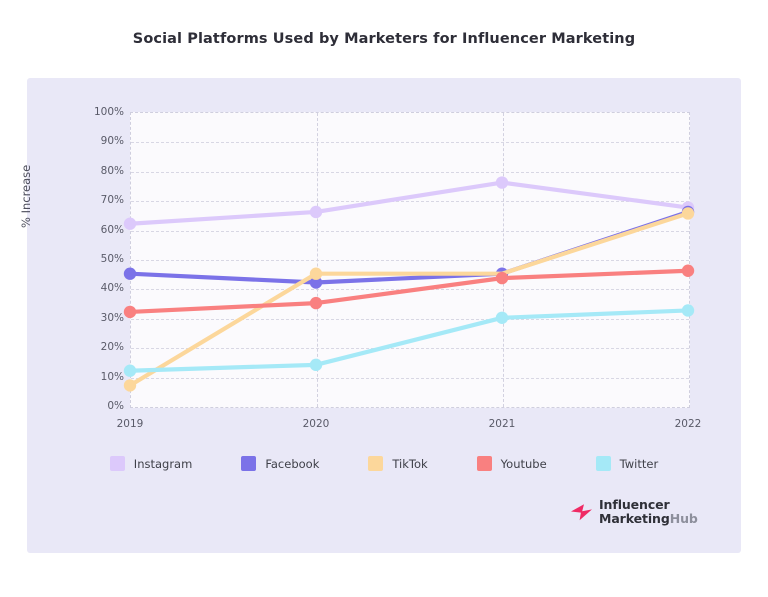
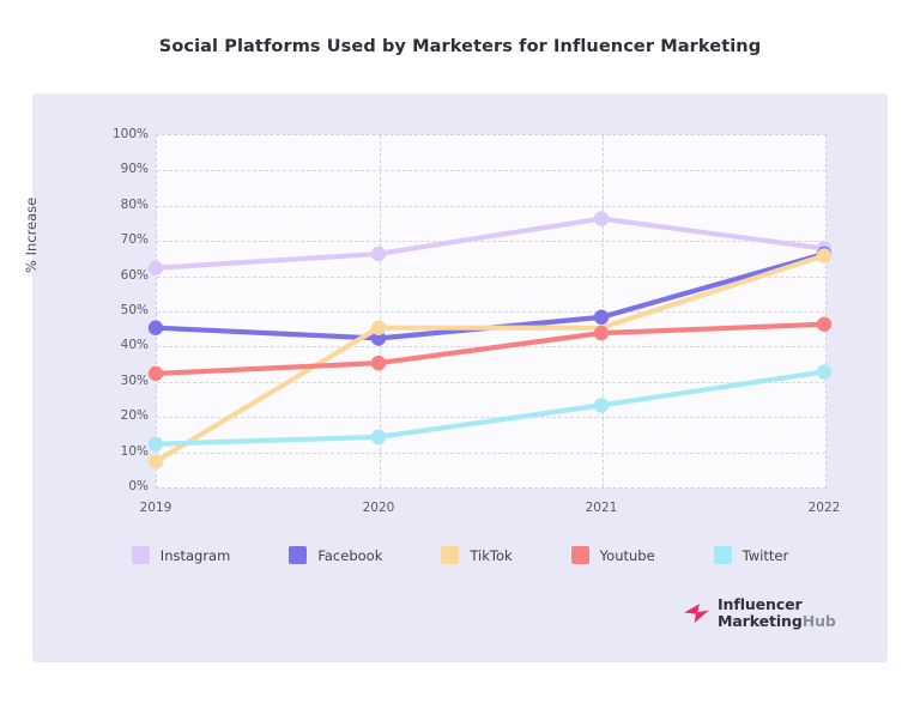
Facebook/2021: 45% -> 48%
Twitter/2021: 30% -> 23%
